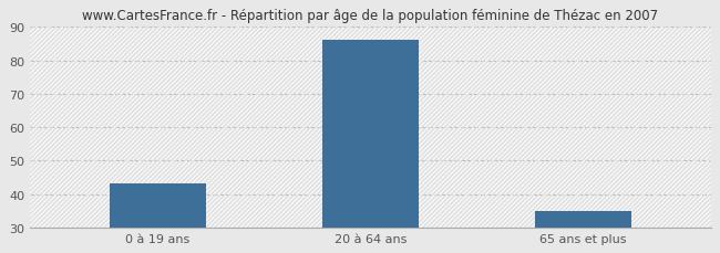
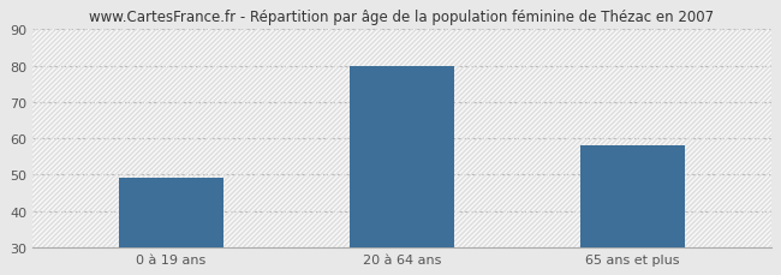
0 à 19 ans: 43 -> 49
20 à 64 ans: 86 -> 80
65 ans et plus: 35 -> 58
